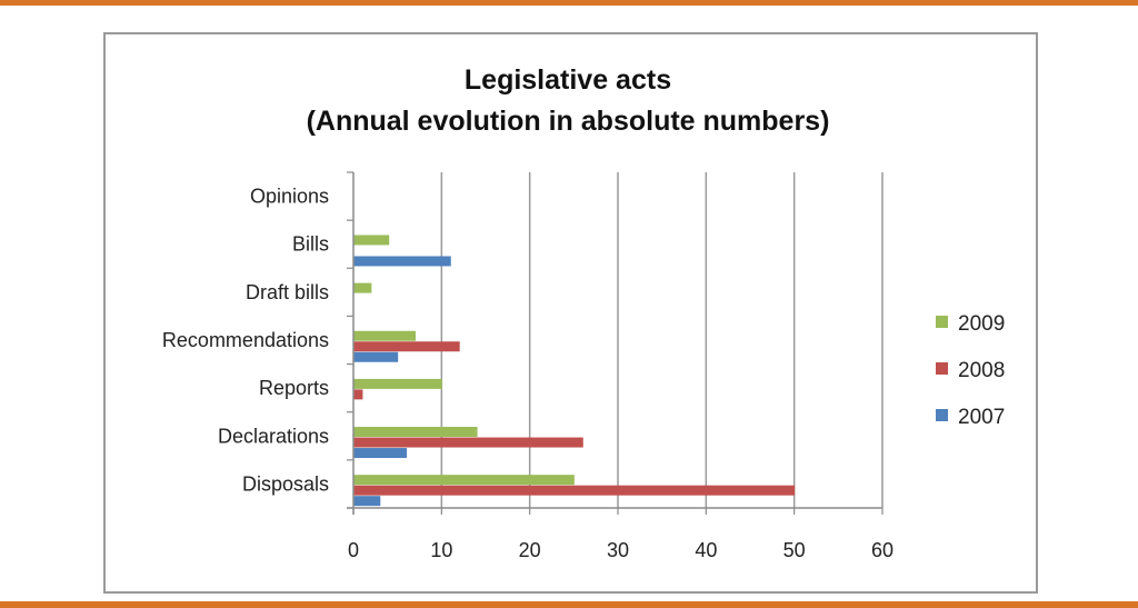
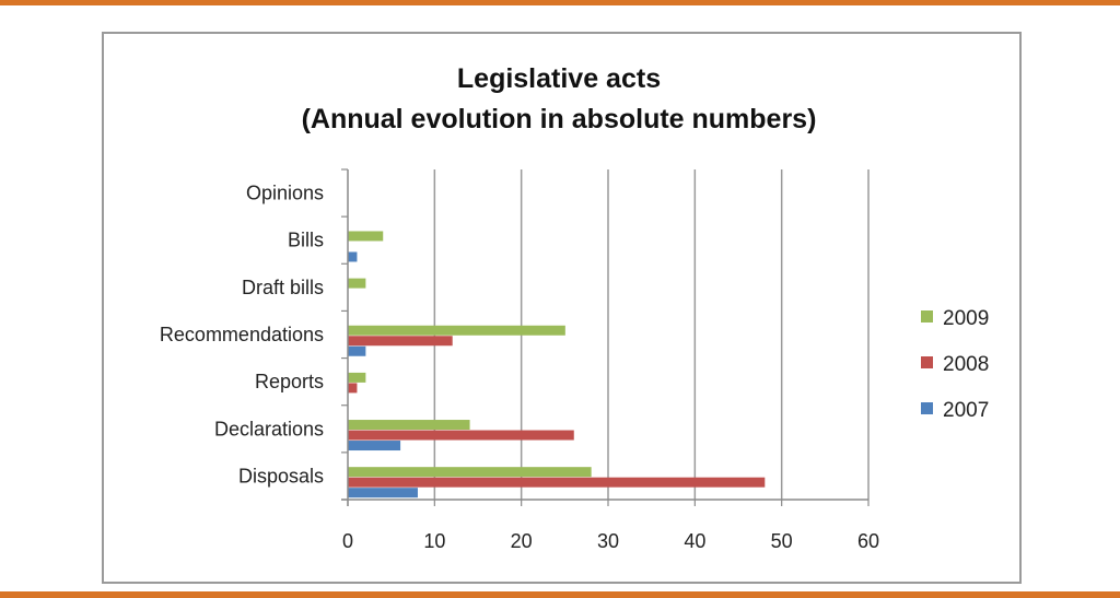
2007/Bills: 11 -> 1
2009/Recommendations: 7 -> 25
2007/Recommendations: 5 -> 2
2009/Reports: 10 -> 2
2009/Disposals: 25 -> 28
2008/Disposals: 50 -> 48
2007/Disposals: 3 -> 8
